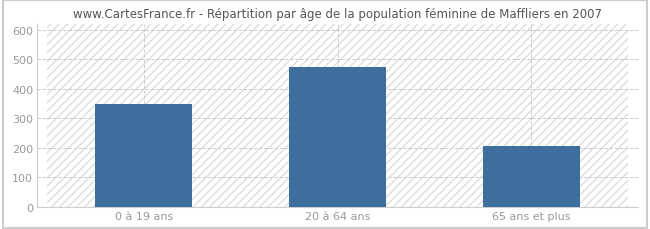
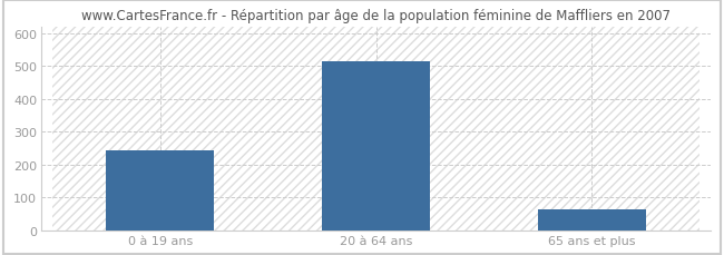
0 à 19 ans: 350 -> 245
20 à 64 ans: 475 -> 513
65 ans et plus: 205 -> 63
